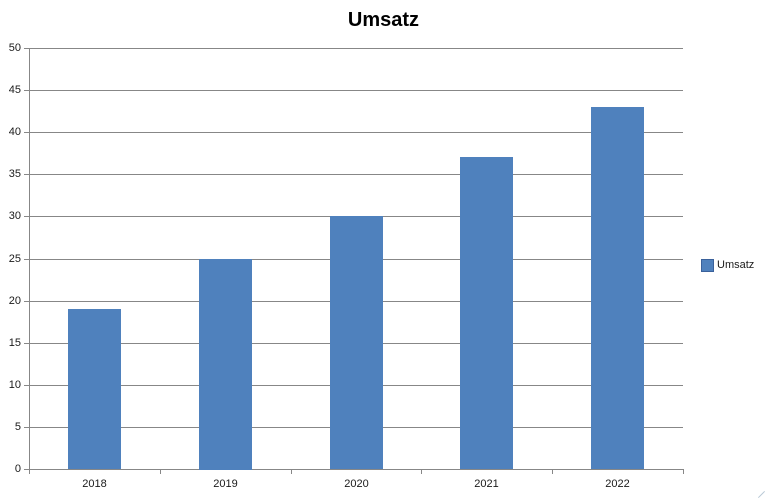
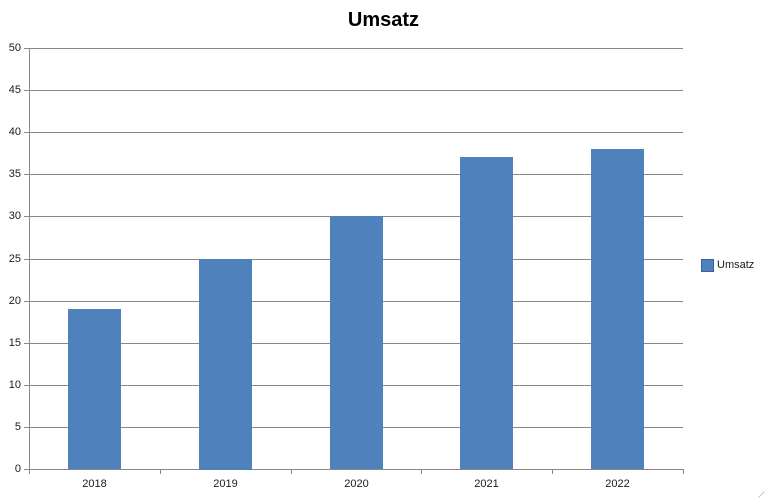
2022: 43 -> 38
